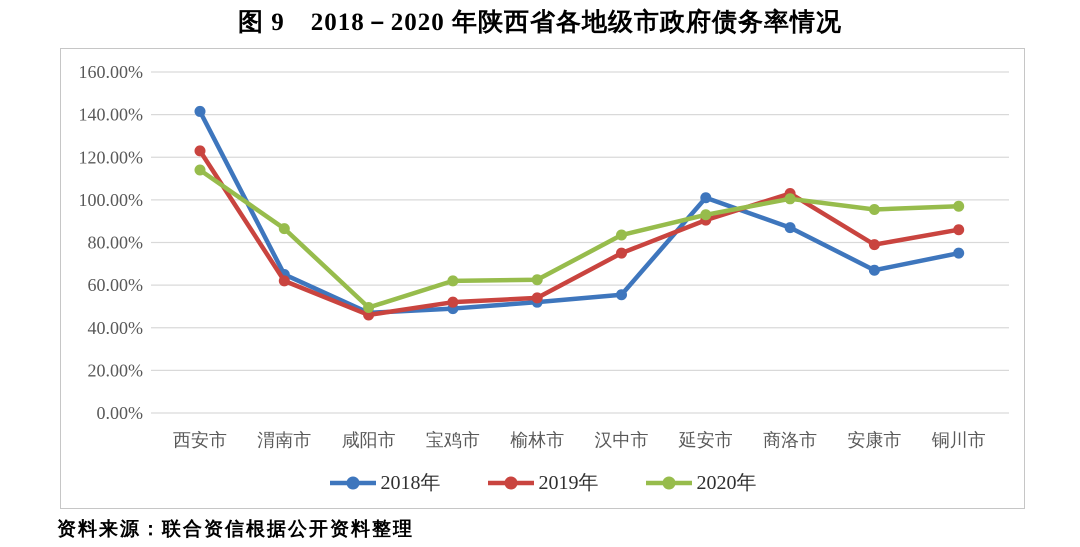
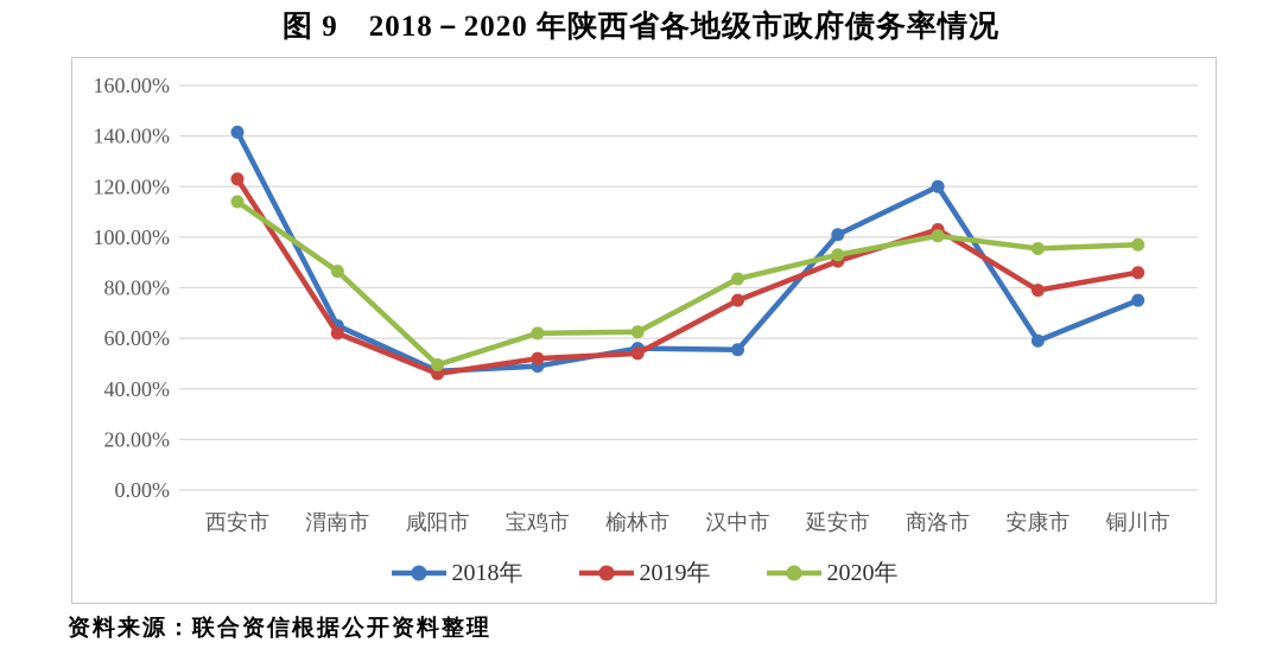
2018年/榆林市: 52% -> 56%
2018年/商洛市: 87% -> 120%
2018年/安康市: 67% -> 59%
